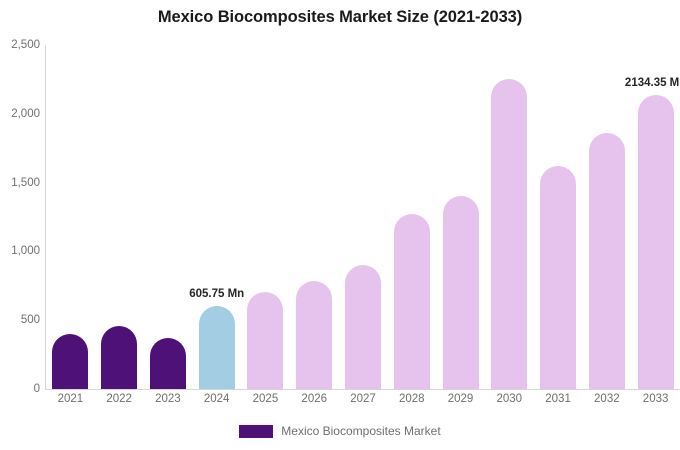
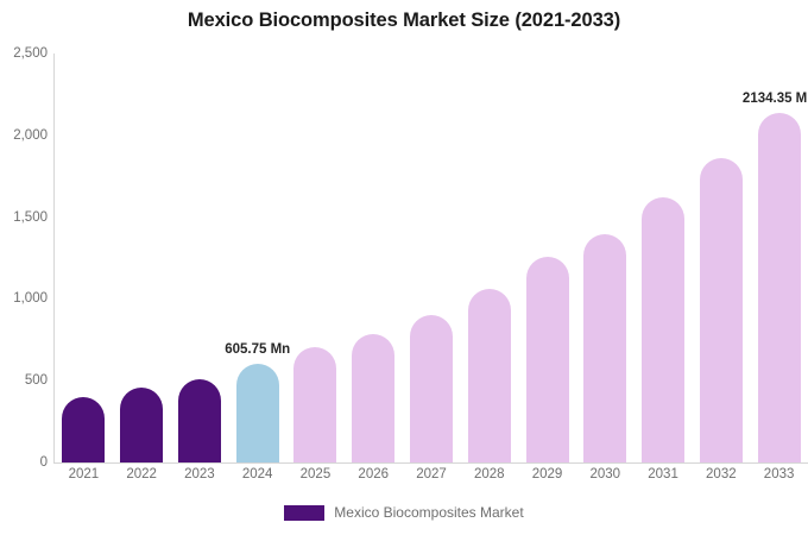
2023: 370 -> 510
2028: 1270 -> 1060
2029: 1400 -> 1260
2030: 2250 -> 1400
